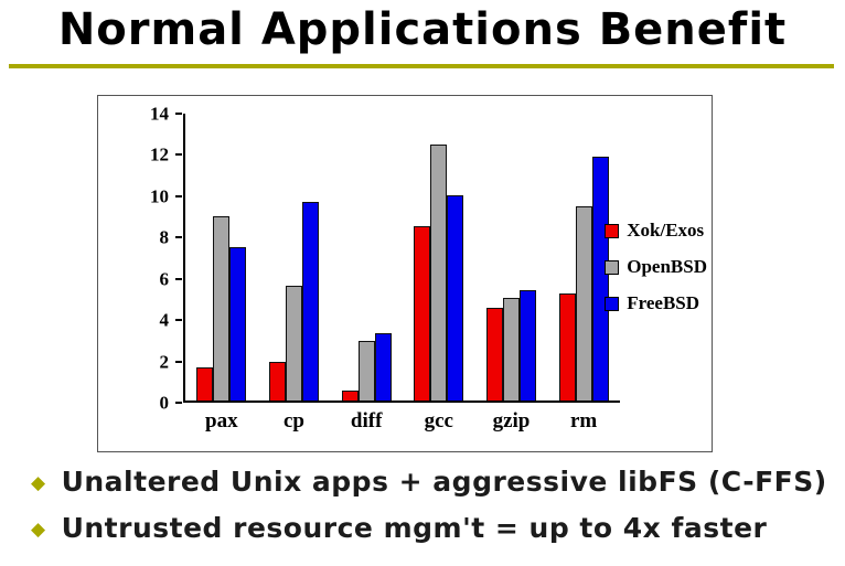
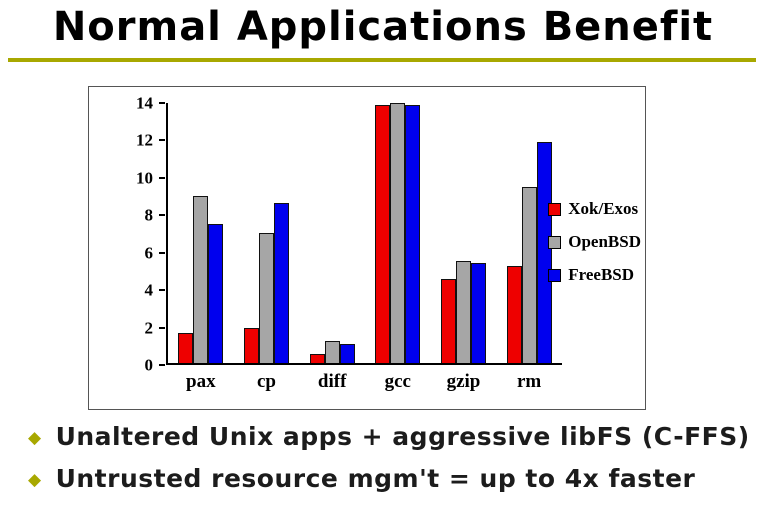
OpenBSD/cp: 5.6 -> 7.0
FreeBSD/cp: 9.7 -> 8.6
OpenBSD/diff: 2.9 -> 1.2
FreeBSD/diff: 3.3 -> 1.0
Xok/Exos/gcc: 8.5 -> 13.9
OpenBSD/gcc: 12.5 -> 14.0
FreeBSD/gcc: 10.0 -> 13.9
OpenBSD/gzip: 5.0 -> 5.5
